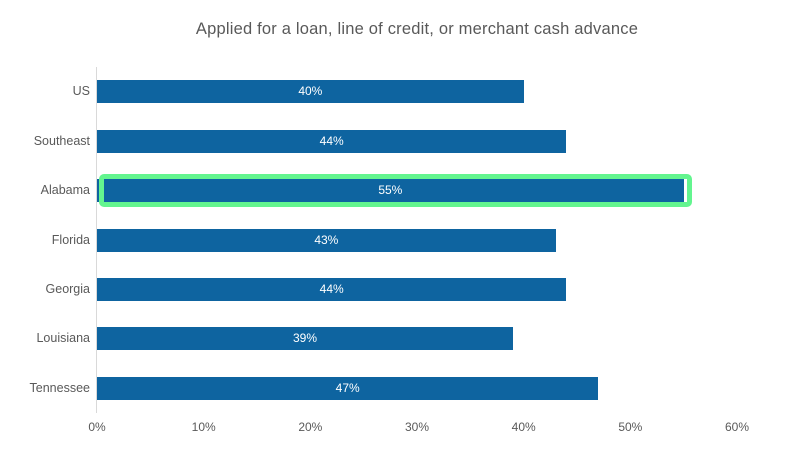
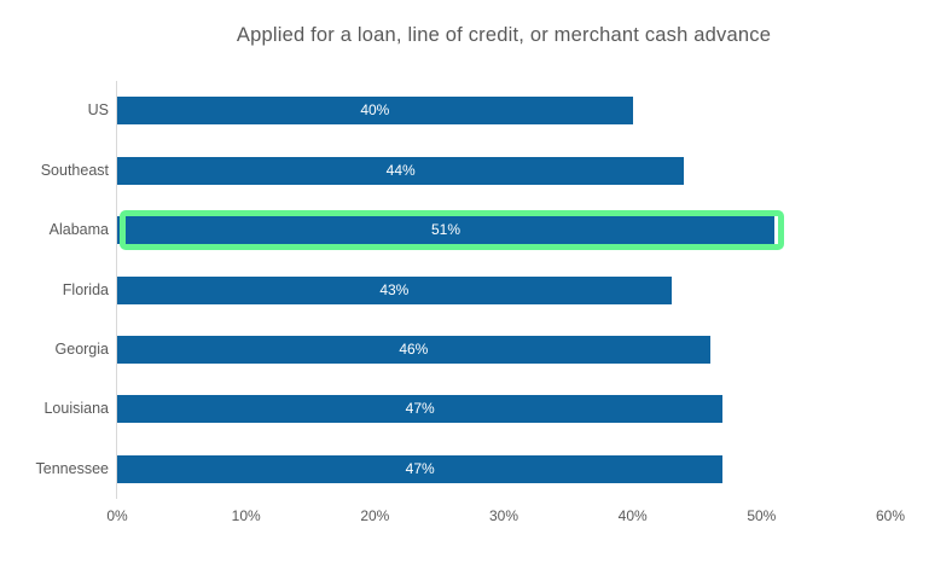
Alabama: 55% -> 51%
Georgia: 44% -> 46%
Louisiana: 39% -> 47%
